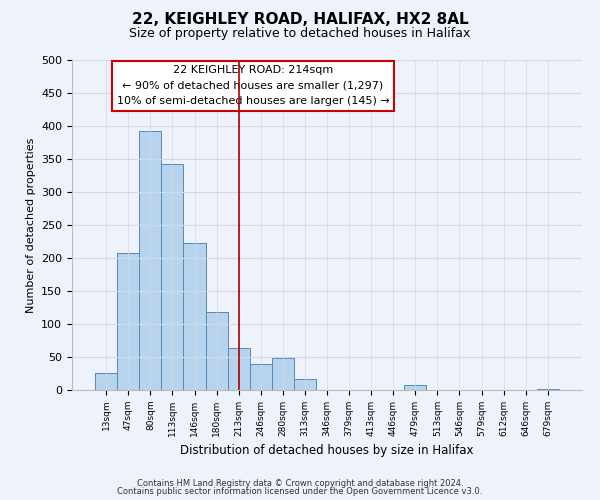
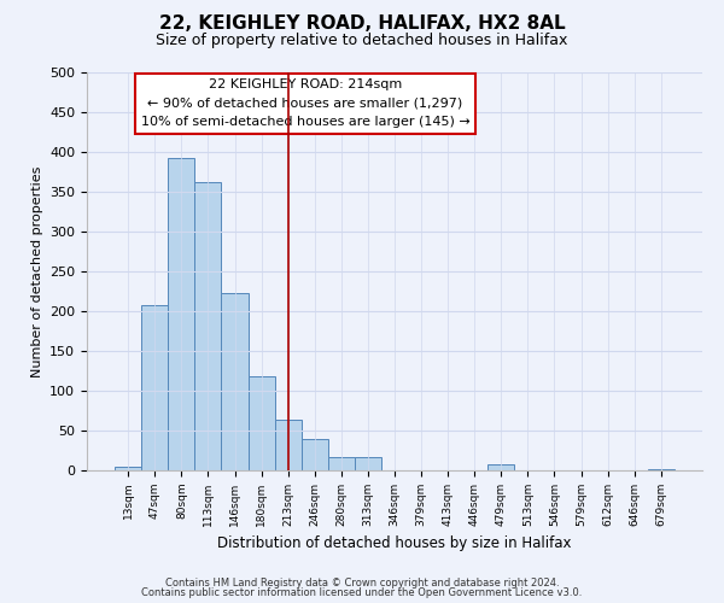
13sqm: 26 -> 5
113sqm: 342 -> 362
280sqm: 48 -> 16
